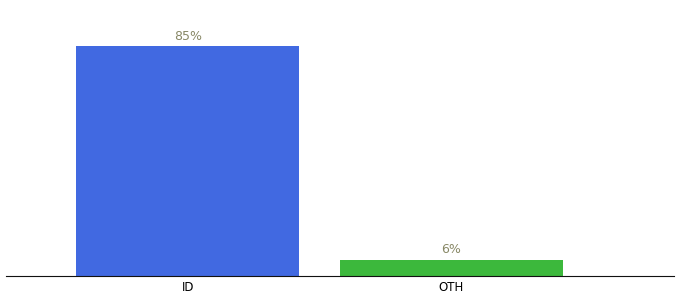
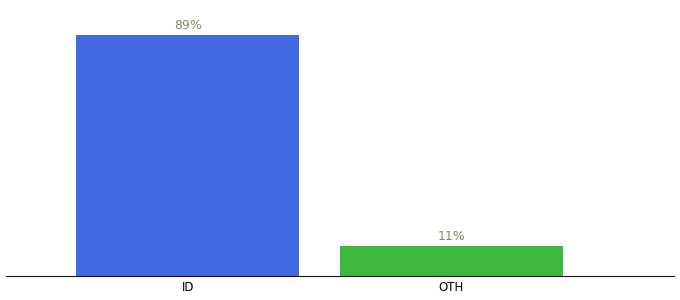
ID: 85% -> 89%
OTH: 6% -> 11%
